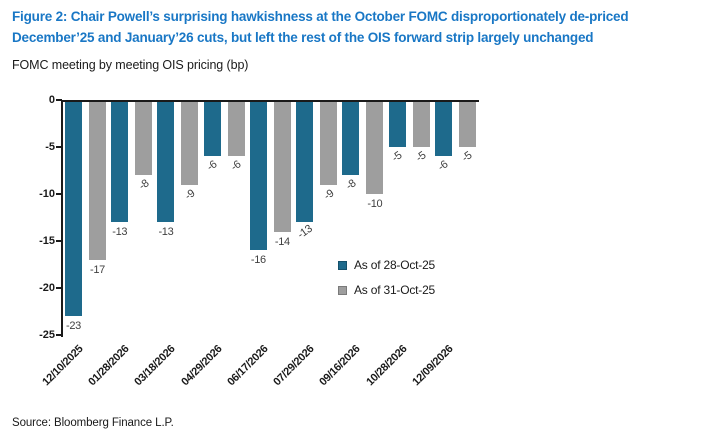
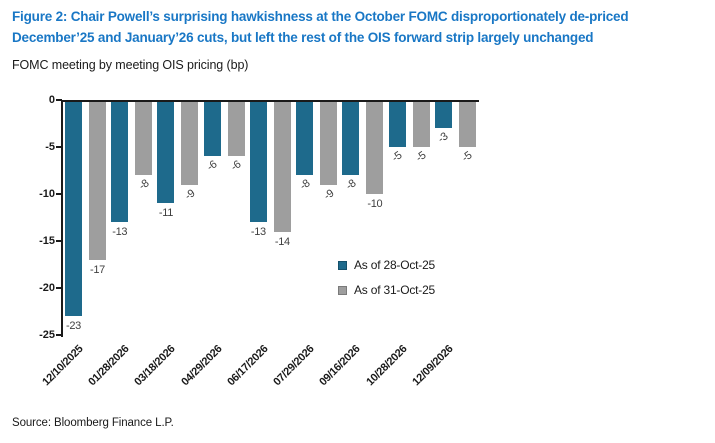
As of 28-Oct-25/03/18/2026: -13 -> -11
As of 28-Oct-25/06/17/2026: -16 -> -13
As of 28-Oct-25/07/29/2026: -13 -> -8
As of 28-Oct-25/12/09/2026: -6 -> -3
